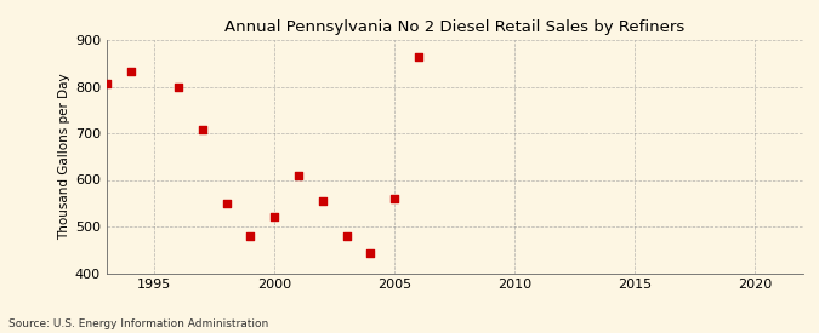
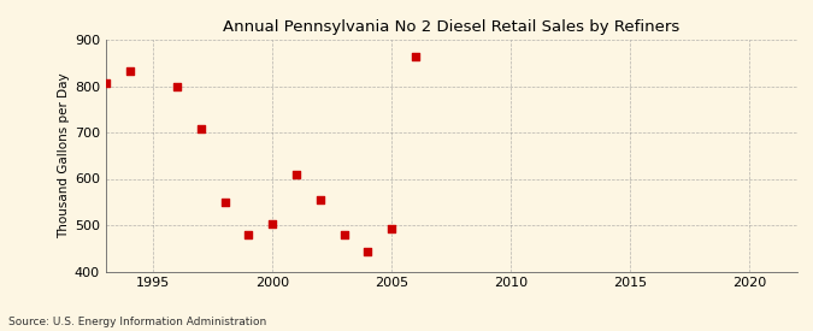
2000: 520 -> 503
2005: 560 -> 492
